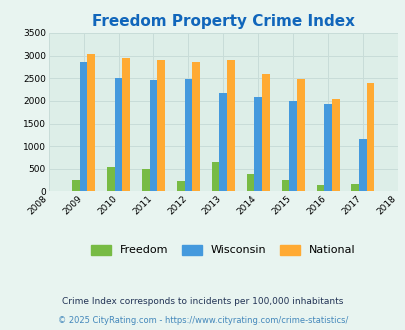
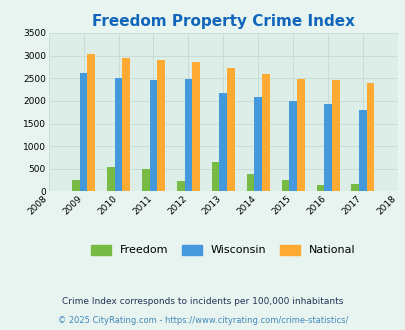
Wisconsin/2009: 2850 -> 2620
National/2013: 2900 -> 2720
National/2016: 2050 -> 2470
Wisconsin/2017: 1150 -> 1800
